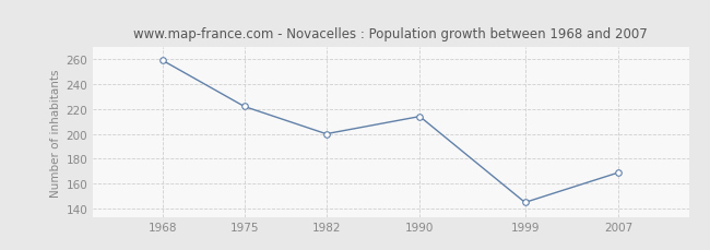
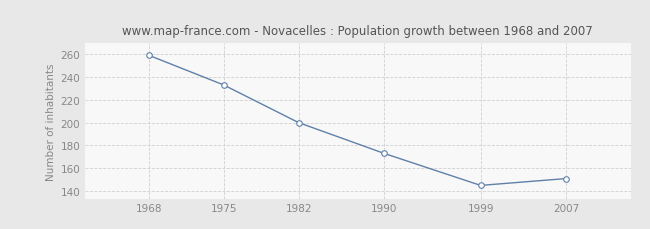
1975: 222 -> 233
1990: 214 -> 173
2007: 169 -> 151
